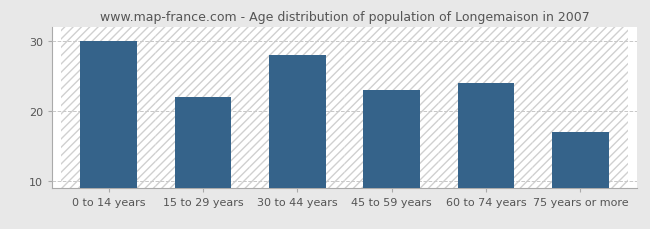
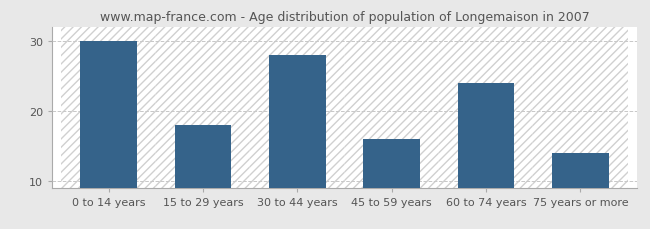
15 to 29 years: 22 -> 18
45 to 59 years: 23 -> 16
75 years or more: 17 -> 14
